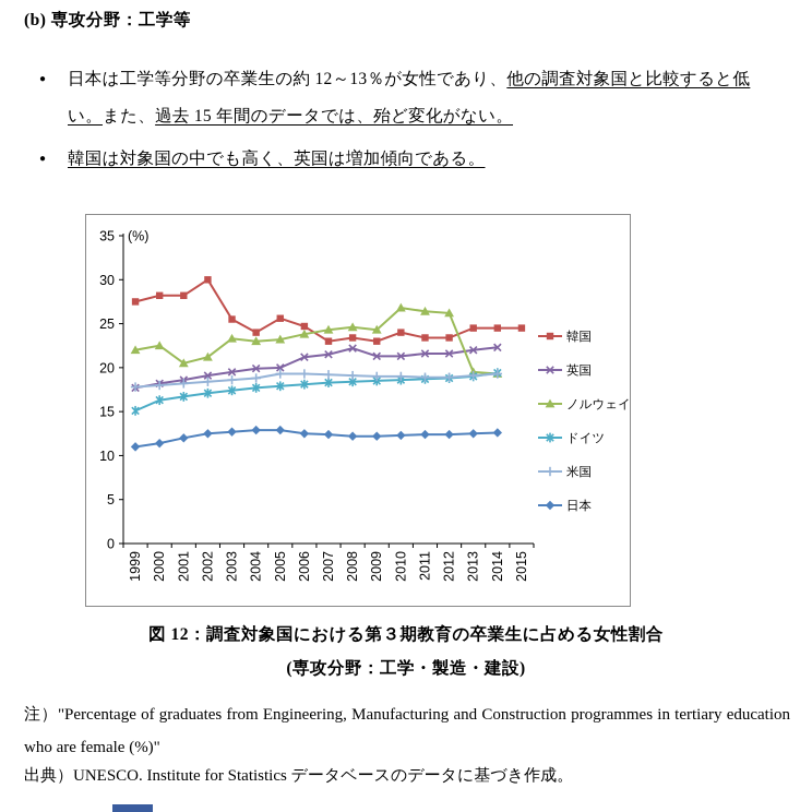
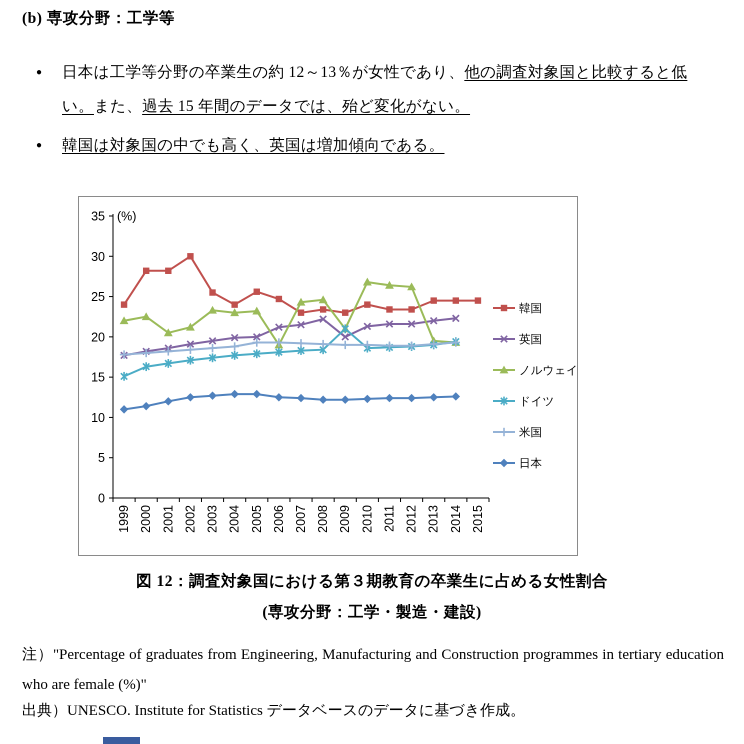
韓国/1999: 28 -> 24
ノルウェイ/2006: 24 -> 19
英国/2009: 21 -> 20
ノルウェイ/2009: 24 -> 21
ドイツ/2009: 18 -> 21
